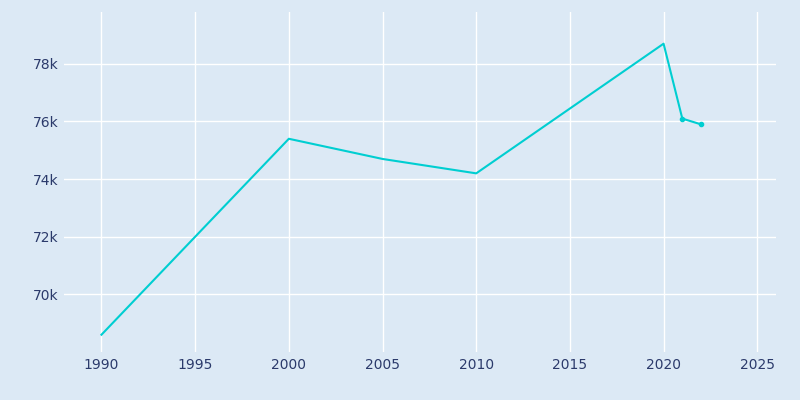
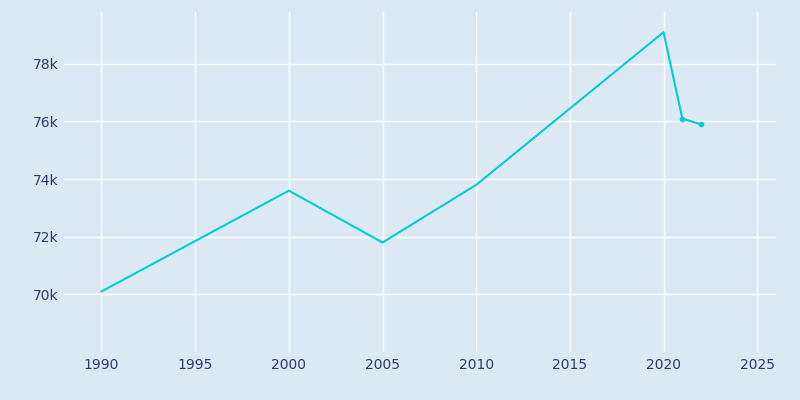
1990: 68.6k -> 70.1k
2000: 75.4k -> 73.6k
2005: 74.7k -> 71.8k
2010: 74.2k -> 73.8k
2020: 78.7k -> 79.1k
